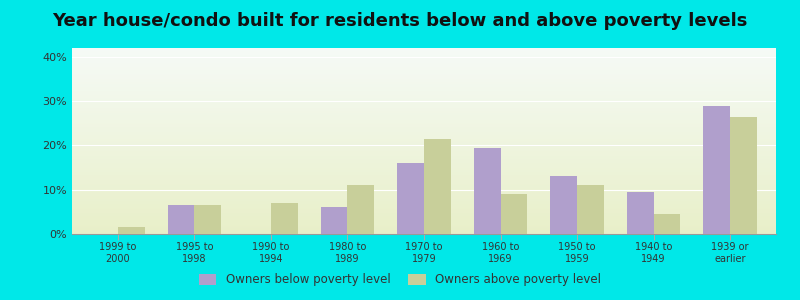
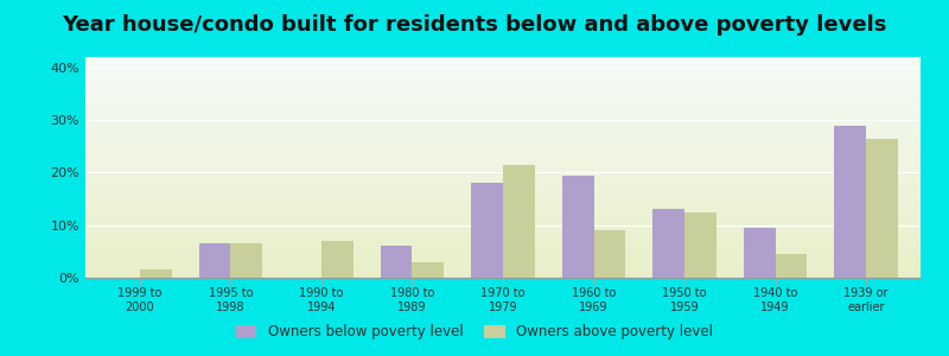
Owners above poverty level/1980 to 1989: 11.0% -> 3.0%
Owners below poverty level/1970 to 1979: 16.0% -> 18.0%
Owners above poverty level/1950 to 1959: 11.0% -> 12.5%
